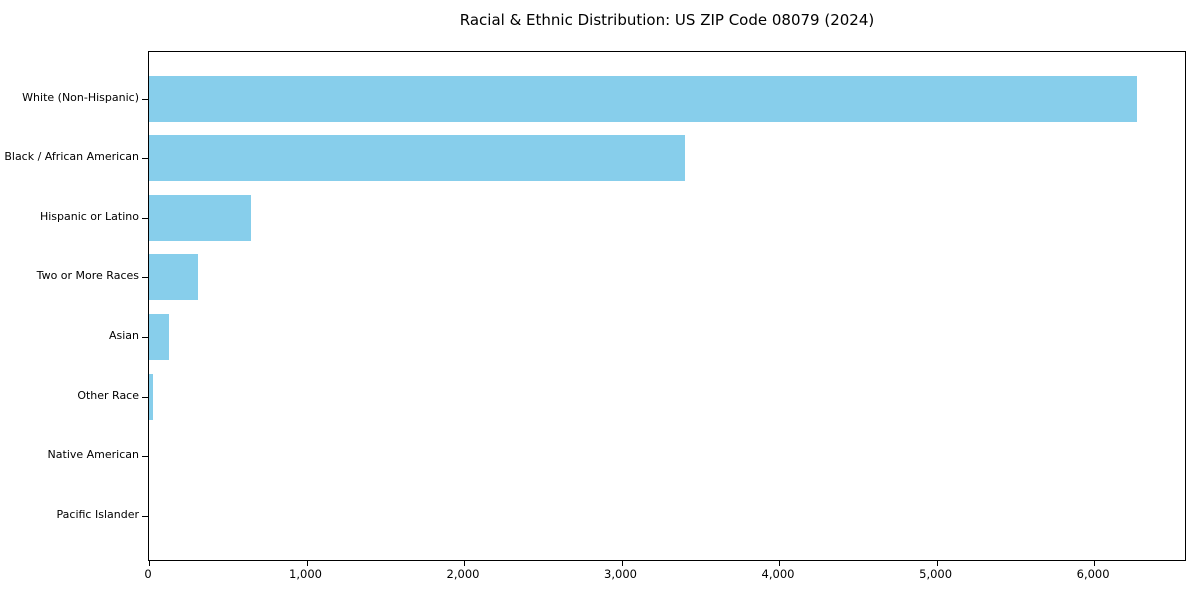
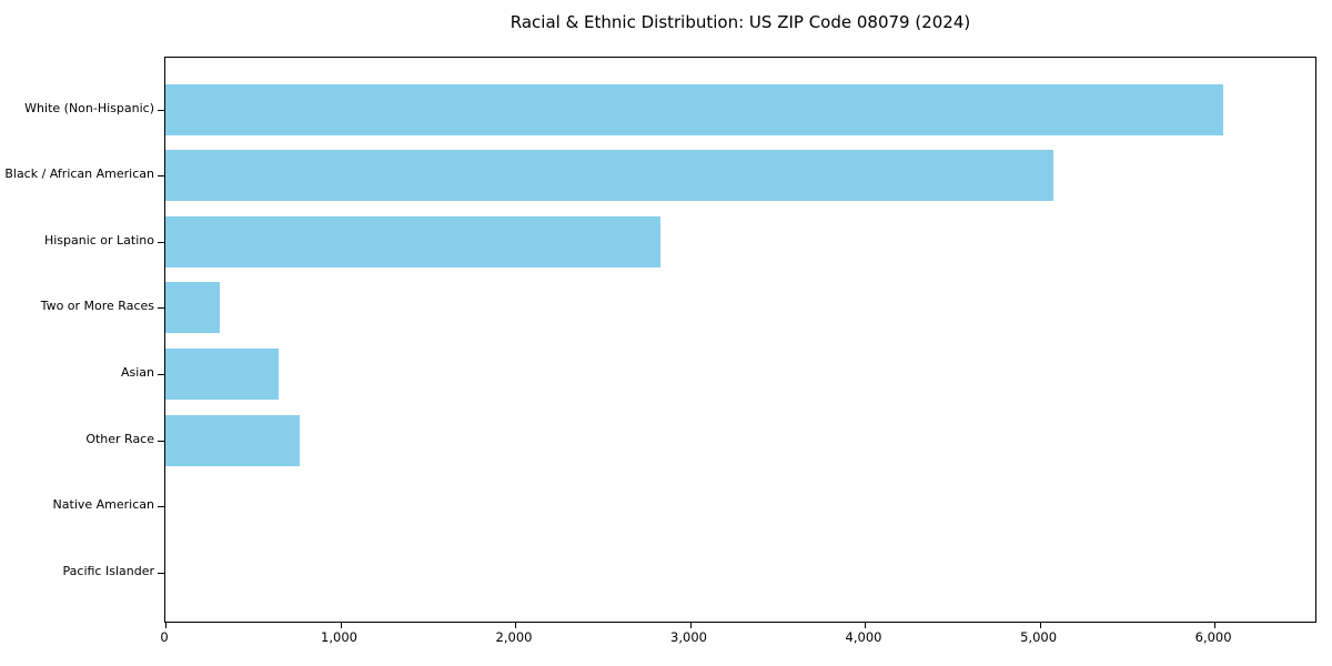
White (Non-Hispanic): 6270 -> 6050
Black / African American: 3400 -> 5080
Hispanic or Latino: 640 -> 2830
Asian: 120 -> 650
Other Race: 20 -> 770
